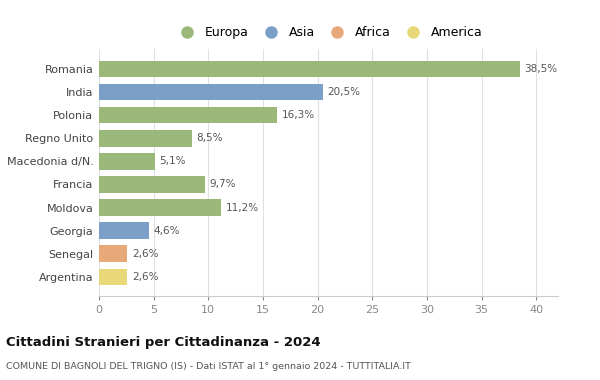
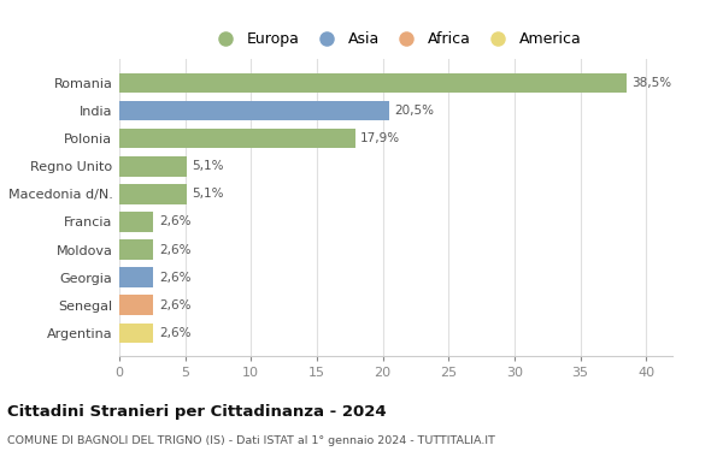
Polonia: 16,3% -> 17,9%
Regno Unito: 8,5% -> 5,1%
Francia: 9,7% -> 2,6%
Moldova: 11,2% -> 2,6%
Georgia: 4,6% -> 2,6%
